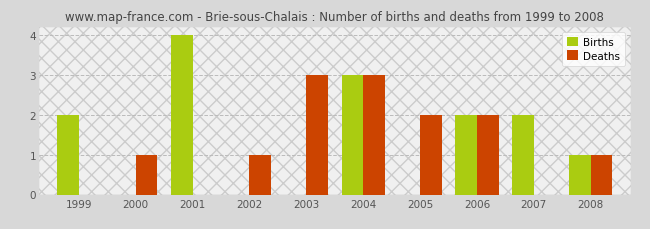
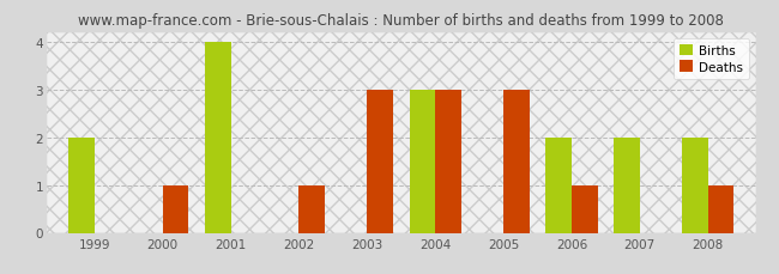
Deaths/2005: 2 -> 3
Deaths/2006: 2 -> 1
Births/2008: 1 -> 2
